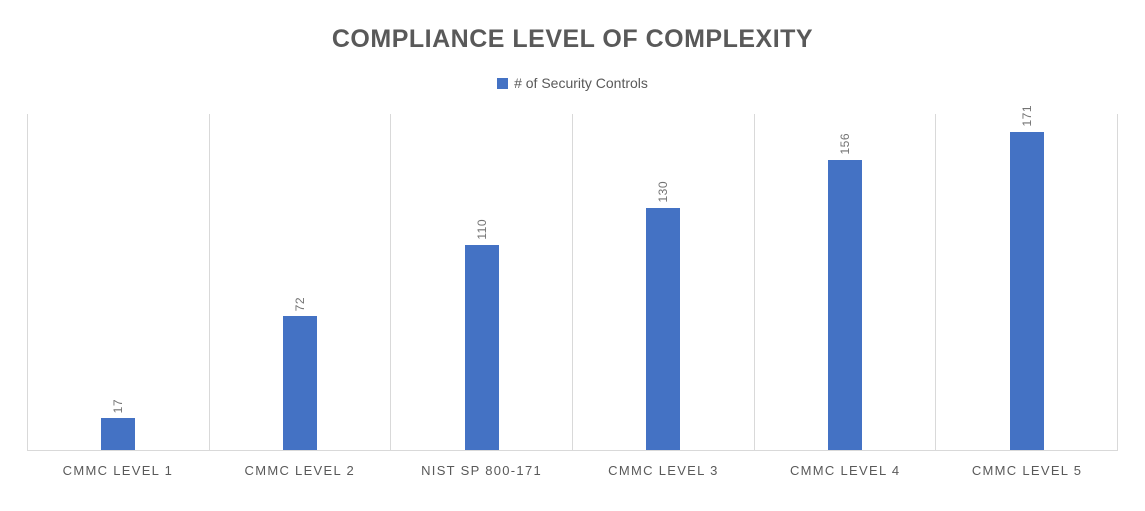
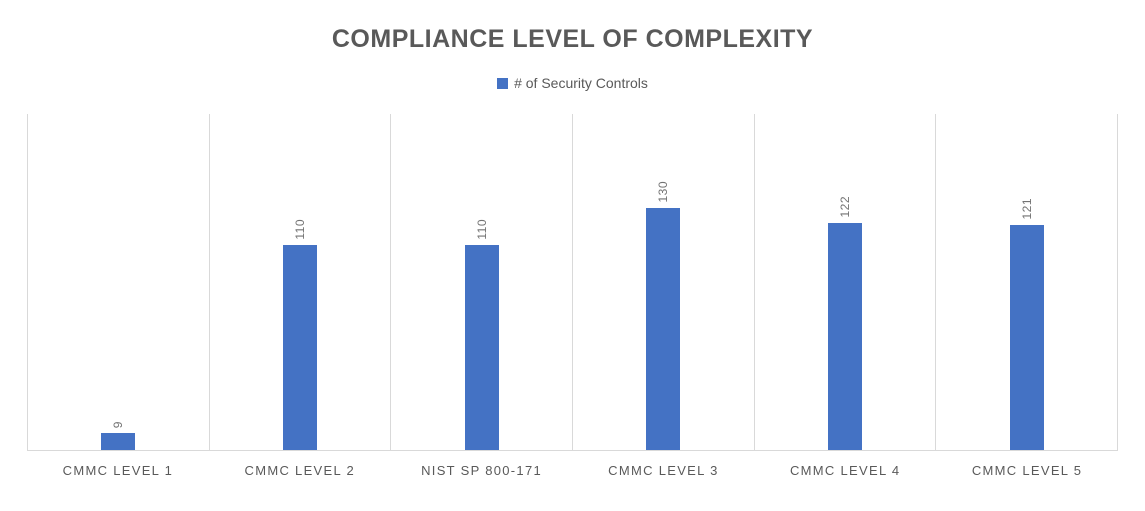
CMMC LEVEL 1: 17 -> 9
CMMC LEVEL 2: 72 -> 110
CMMC LEVEL 4: 156 -> 122
CMMC LEVEL 5: 171 -> 121
